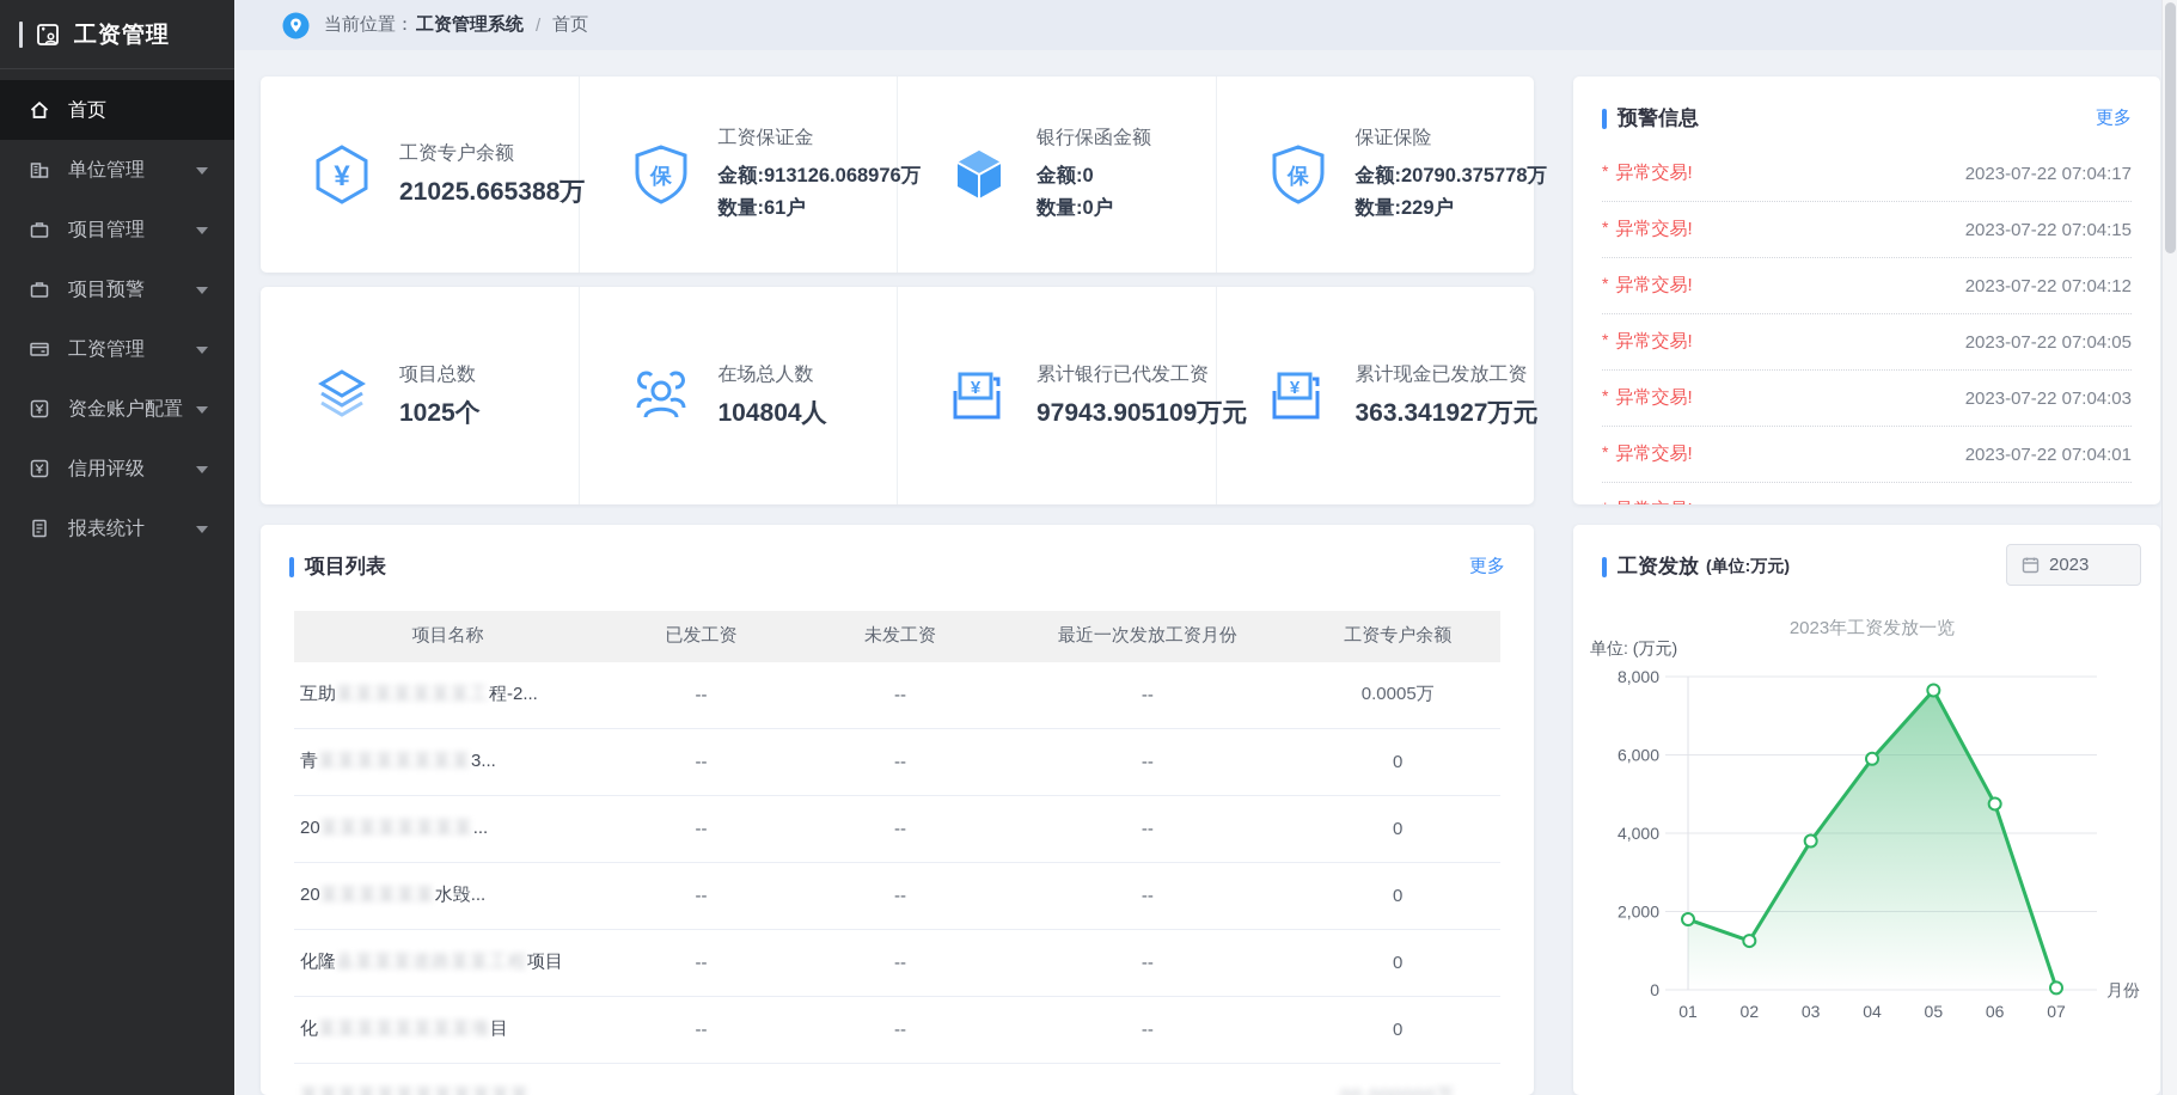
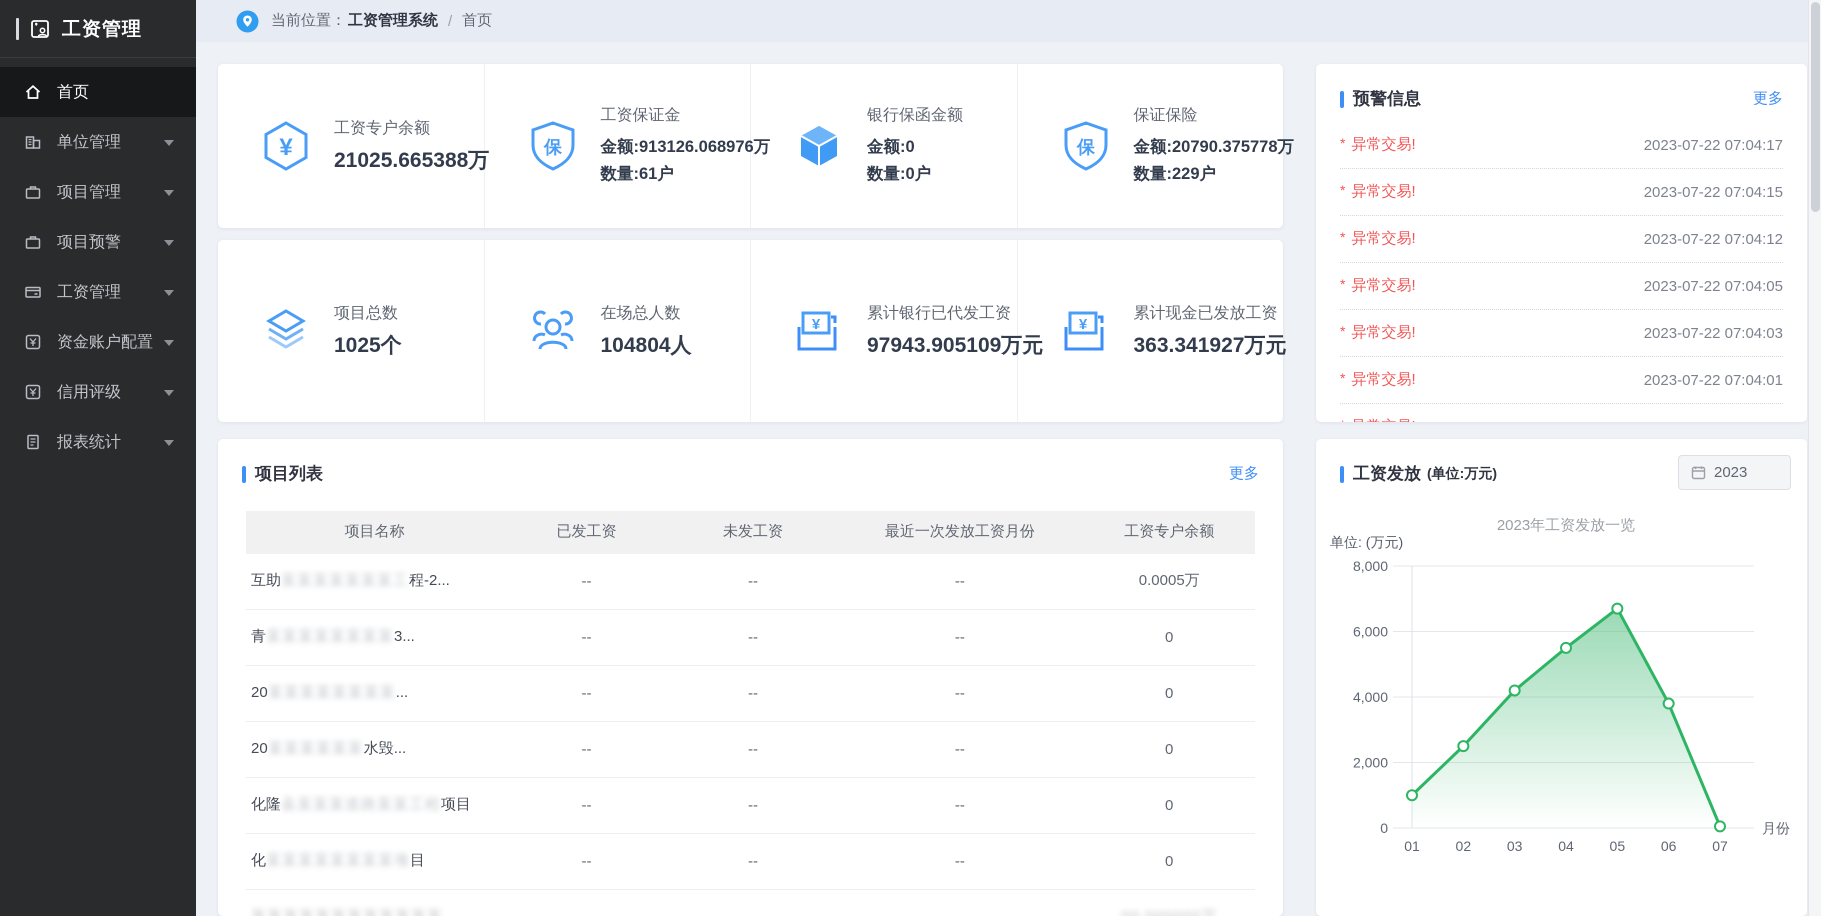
01: 1800 -> 1000
02: 1200 -> 2500
03: 3800 -> 4200
04: 5900 -> 5500
05: 7600 -> 6700
06: 4800 -> 3800
